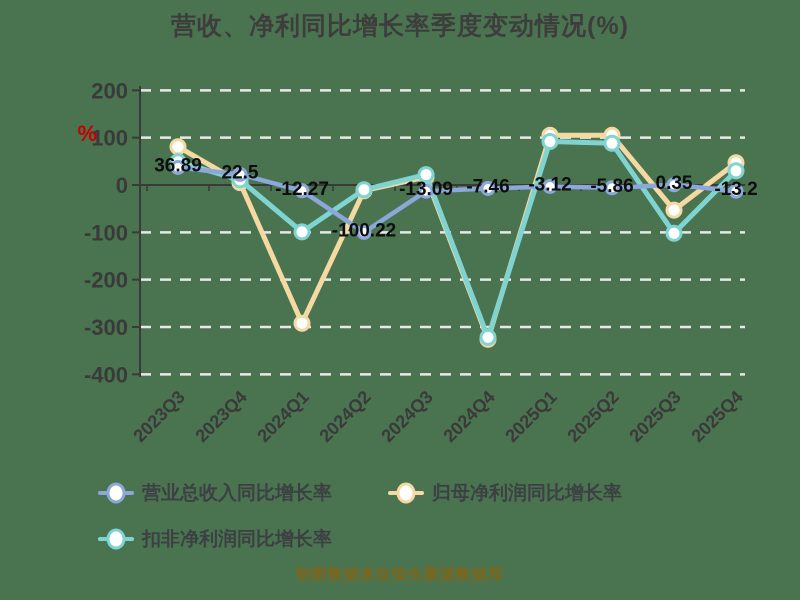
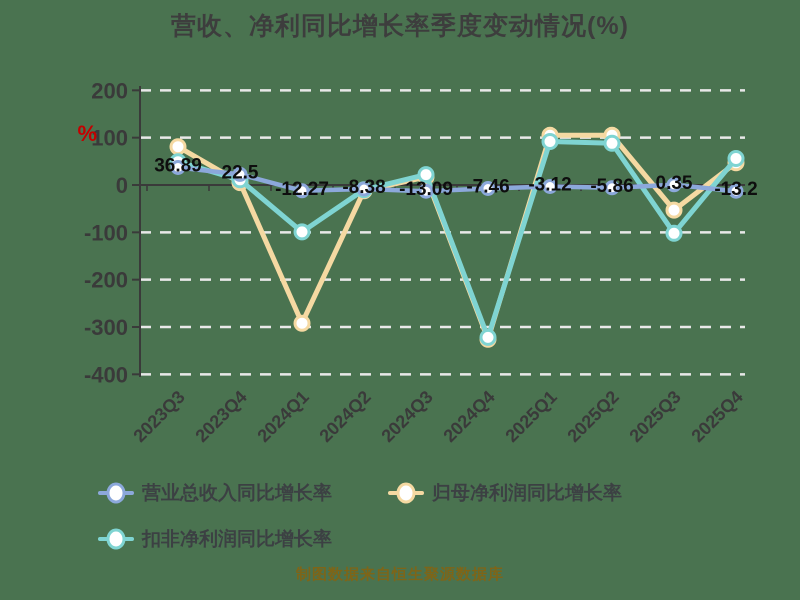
营业总收入同比增长率/2024Q2: -100.22 -> -8.38
扣非净利润同比增长率/2025Q4: 30 -> 60
